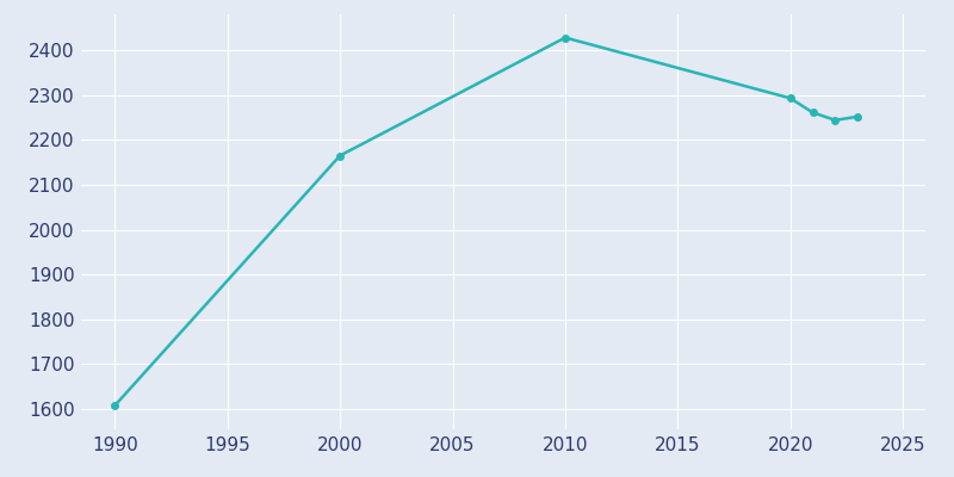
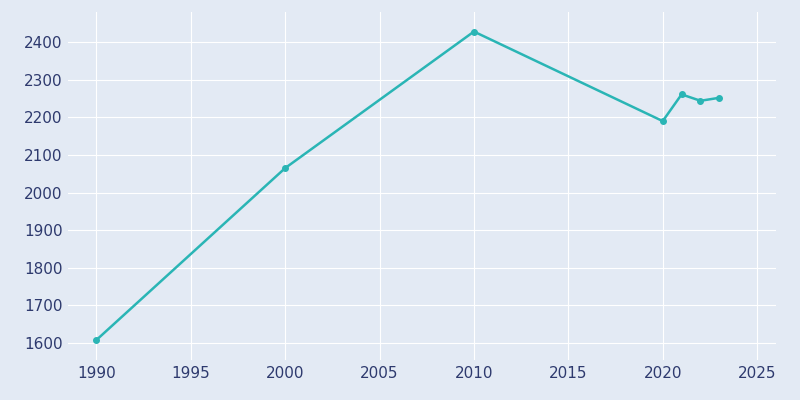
2000: 2165 -> 2065
2020: 2293 -> 2190
